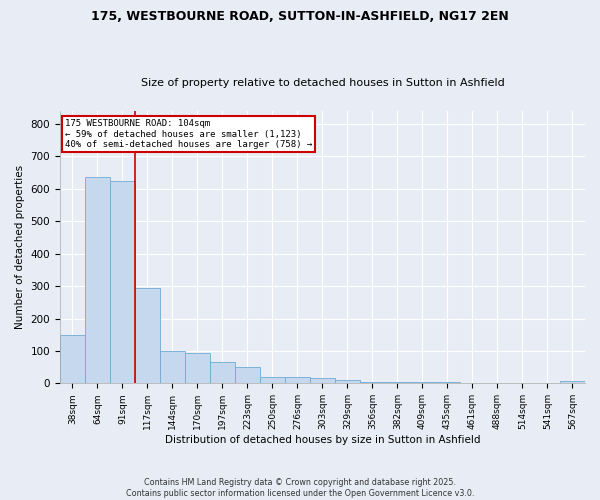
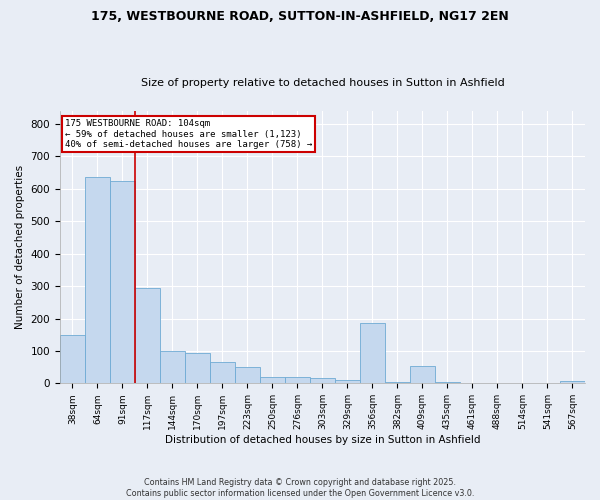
356sqm: 5 -> 185
409sqm: 5 -> 55
